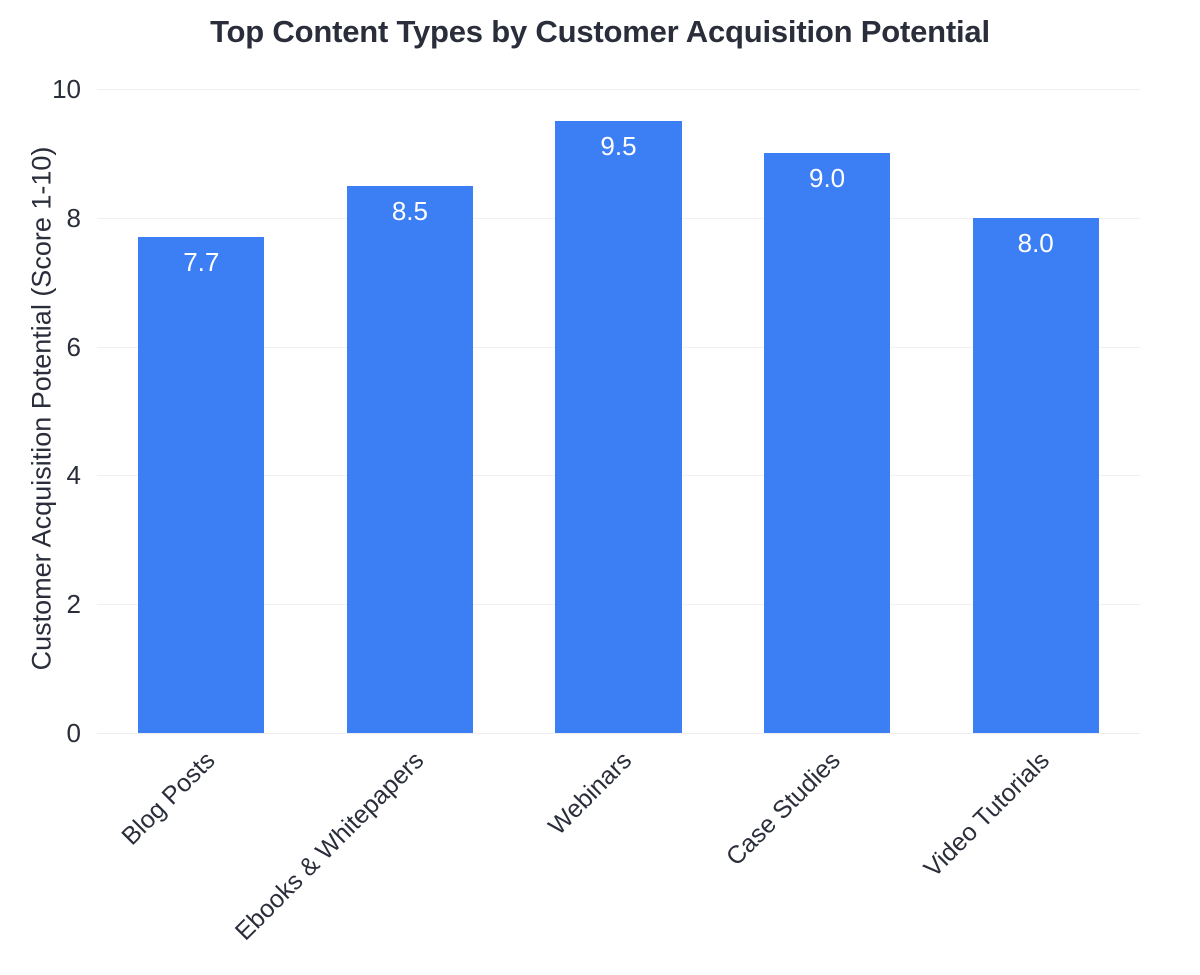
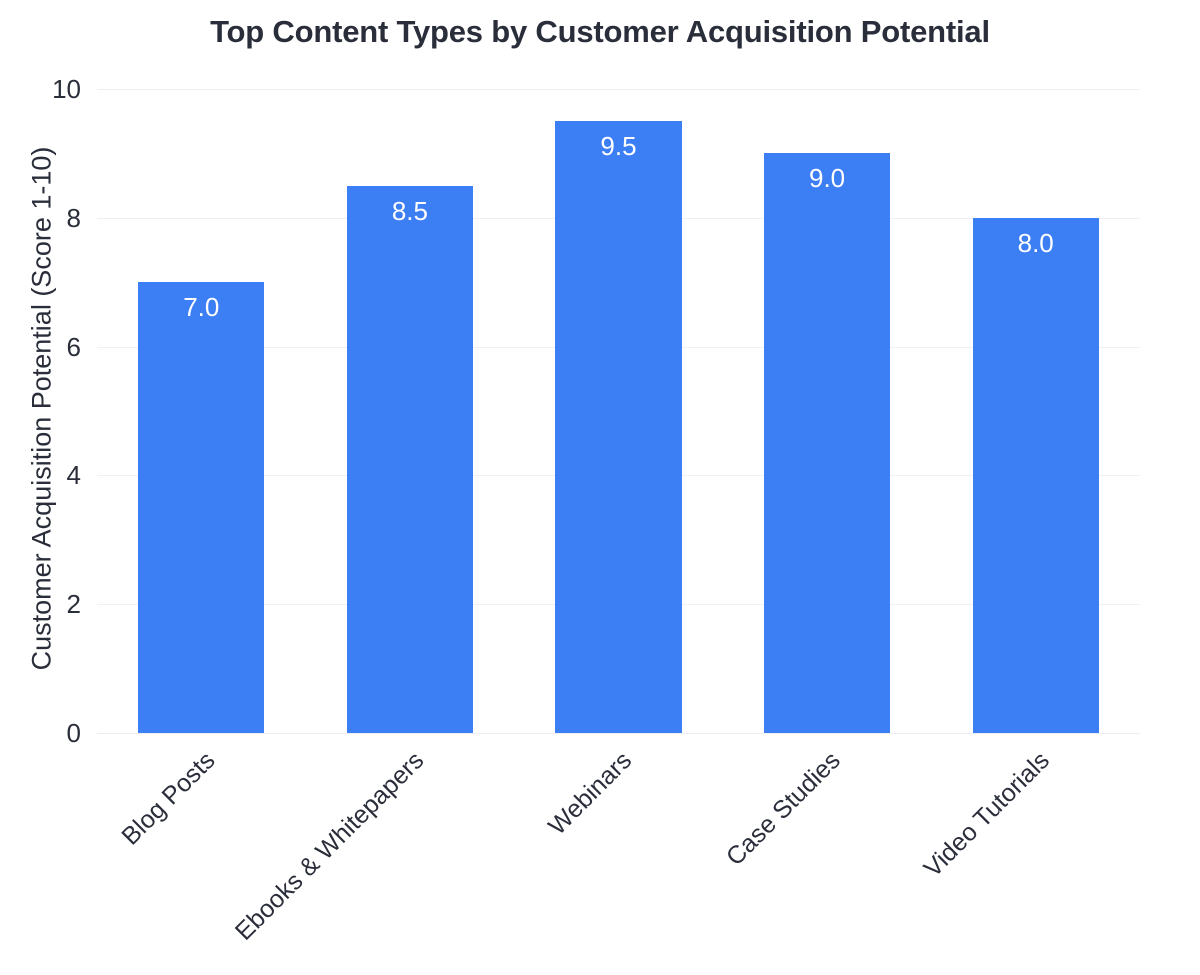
Blog Posts: 7.7 -> 7.0
